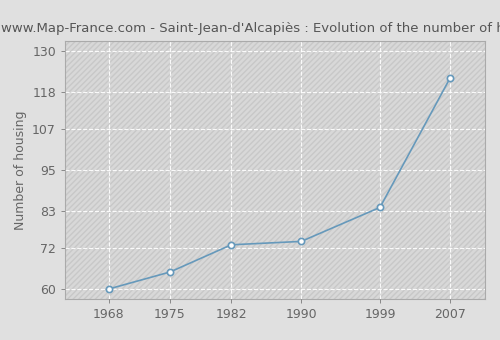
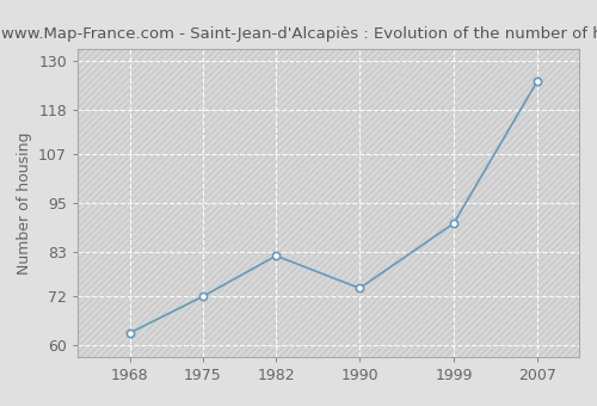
1968: 60 -> 63
1975: 65 -> 72
1982: 73 -> 82
1999: 84 -> 90
2007: 122 -> 125
